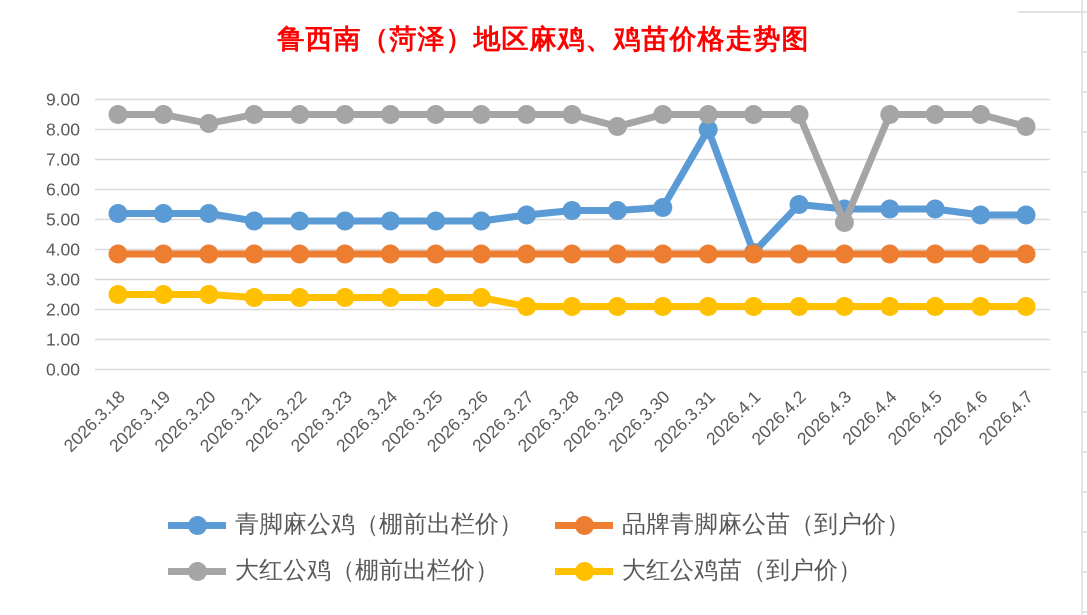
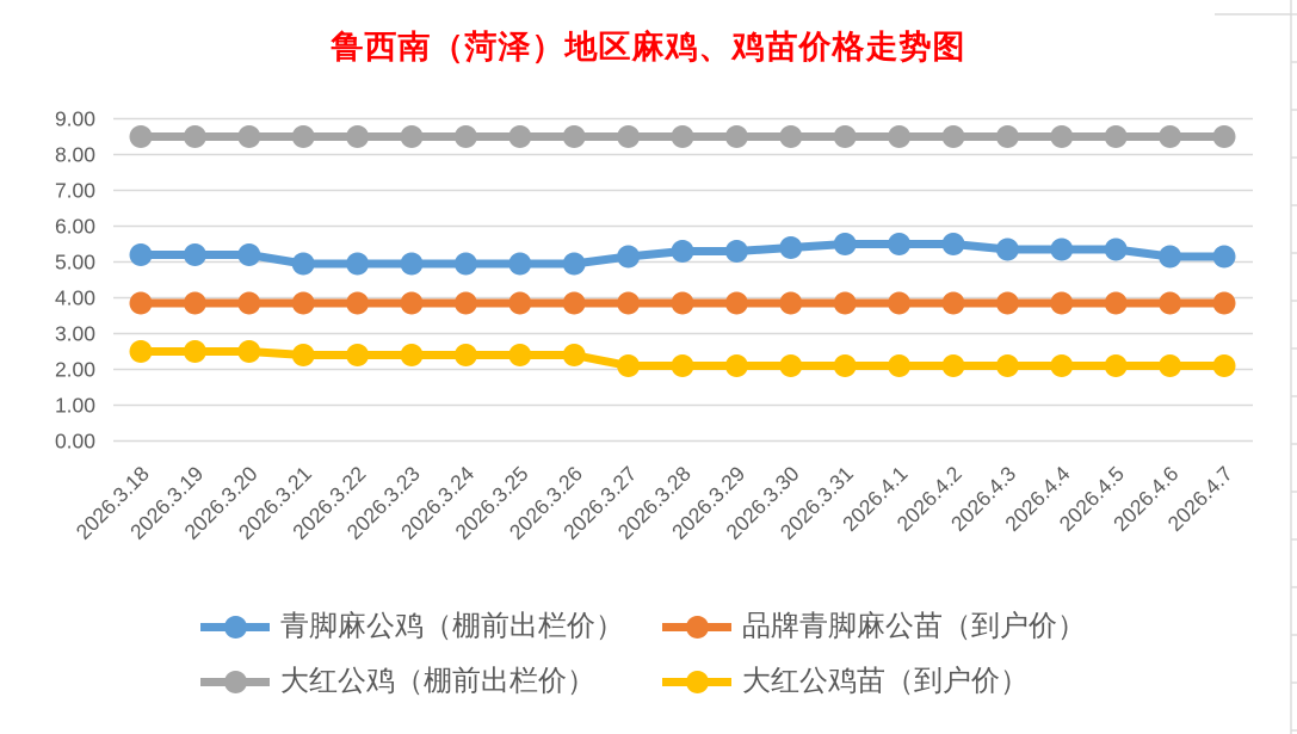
大红公鸡（棚前出栏价）/2026.3.20: 8.2 -> 8.5
大红公鸡（棚前出栏价）/2026.3.29: 8.1 -> 8.5
青脚麻公鸡（棚前出栏价）/2026.3.31: 8.0 -> 5.5
青脚麻公鸡（棚前出栏价）/2026.4.1: 3.9 -> 5.5
大红公鸡（棚前出栏价）/2026.4.3: 4.9 -> 8.5
大红公鸡（棚前出栏价）/2026.4.7: 8.1 -> 8.5
